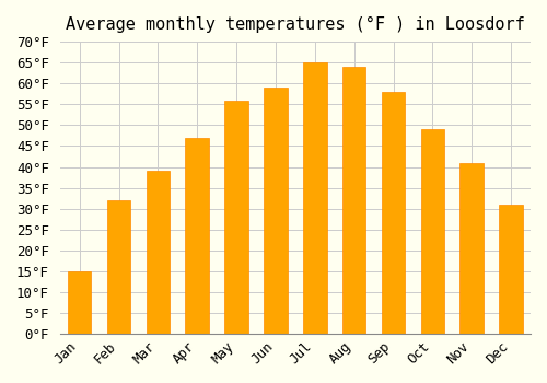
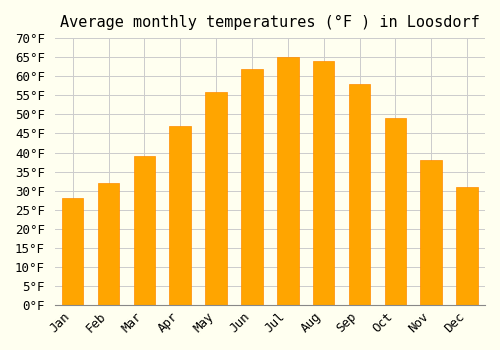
Jan: 15°F -> 28°F
Jun: 59°F -> 62°F
Nov: 41°F -> 38°F
